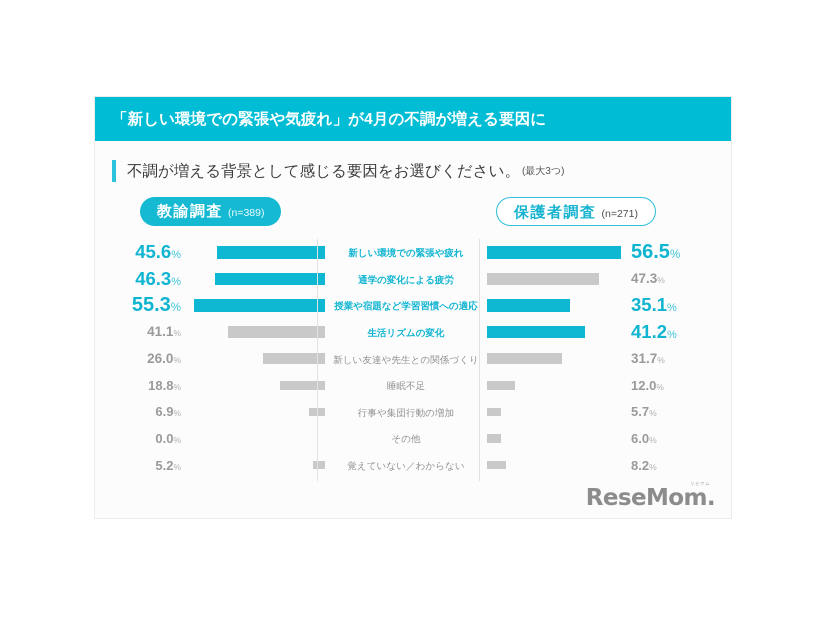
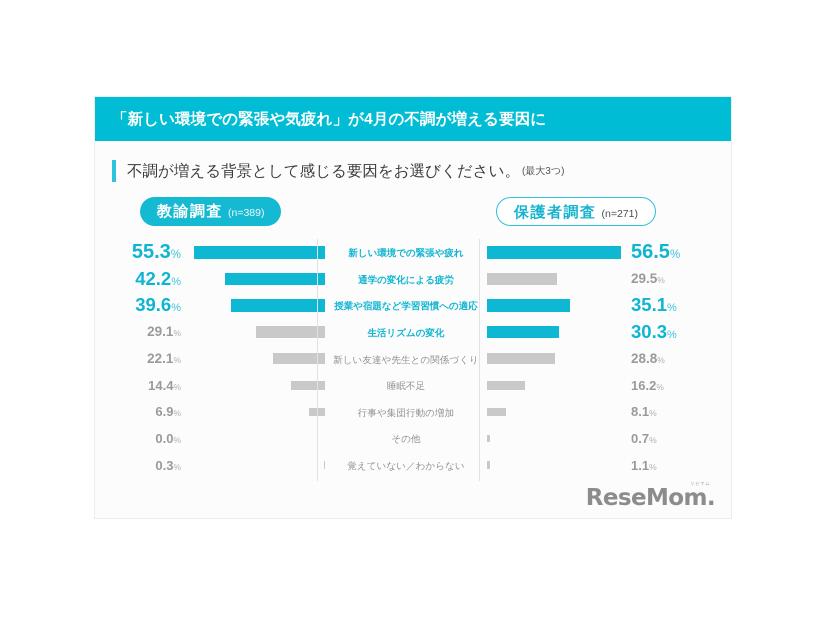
教諭調査 (n=389)/新しい環境での緊張や疲れ: 45.6 -> 55.3
教諭調査 (n=389)/通学の変化による疲労: 46.3 -> 42.2
保護者調査 (n=271)/通学の変化による疲労: 47.3 -> 29.5
教諭調査 (n=389)/授業や宿題など学習習慣への適応: 55.3 -> 39.6
教諭調査 (n=389)/生活リズムの変化: 41.1 -> 29.1
保護者調査 (n=271)/生活リズムの変化: 41.2 -> 30.3
教諭調査 (n=389)/新しい友達や先生との関係づくり: 26.0 -> 22.1
保護者調査 (n=271)/新しい友達や先生との関係づくり: 31.7 -> 28.8
教諭調査 (n=389)/睡眠不足: 18.8 -> 14.4
保護者調査 (n=271)/睡眠不足: 12.0 -> 16.2
保護者調査 (n=271)/行事や集団行動の増加: 5.7 -> 8.1
保護者調査 (n=271)/その他: 6.0 -> 0.7
教諭調査 (n=389)/覚えていない／わからない: 5.2 -> 0.3
保護者調査 (n=271)/覚えていない／わからない: 8.2 -> 1.1
